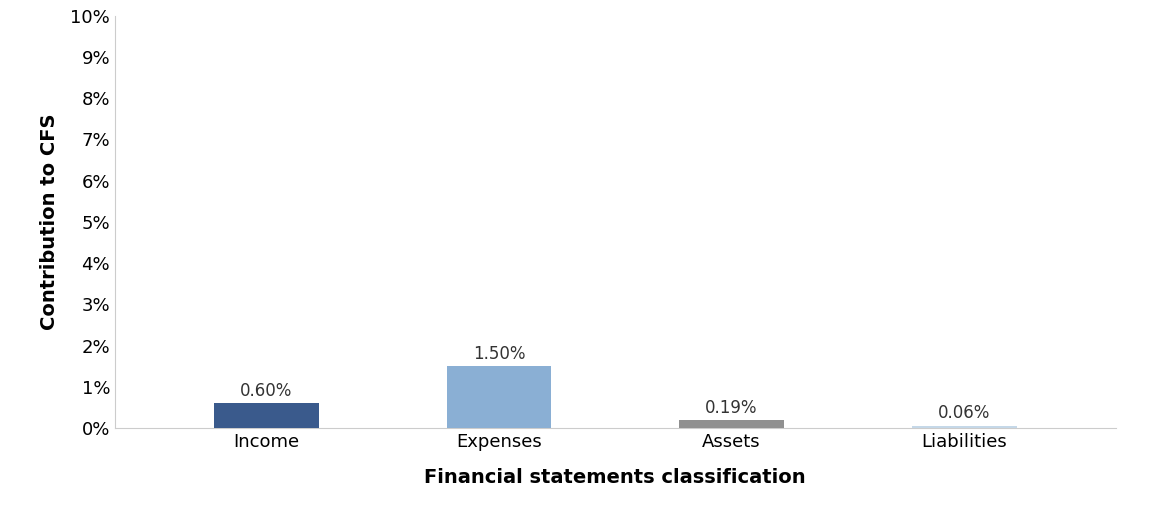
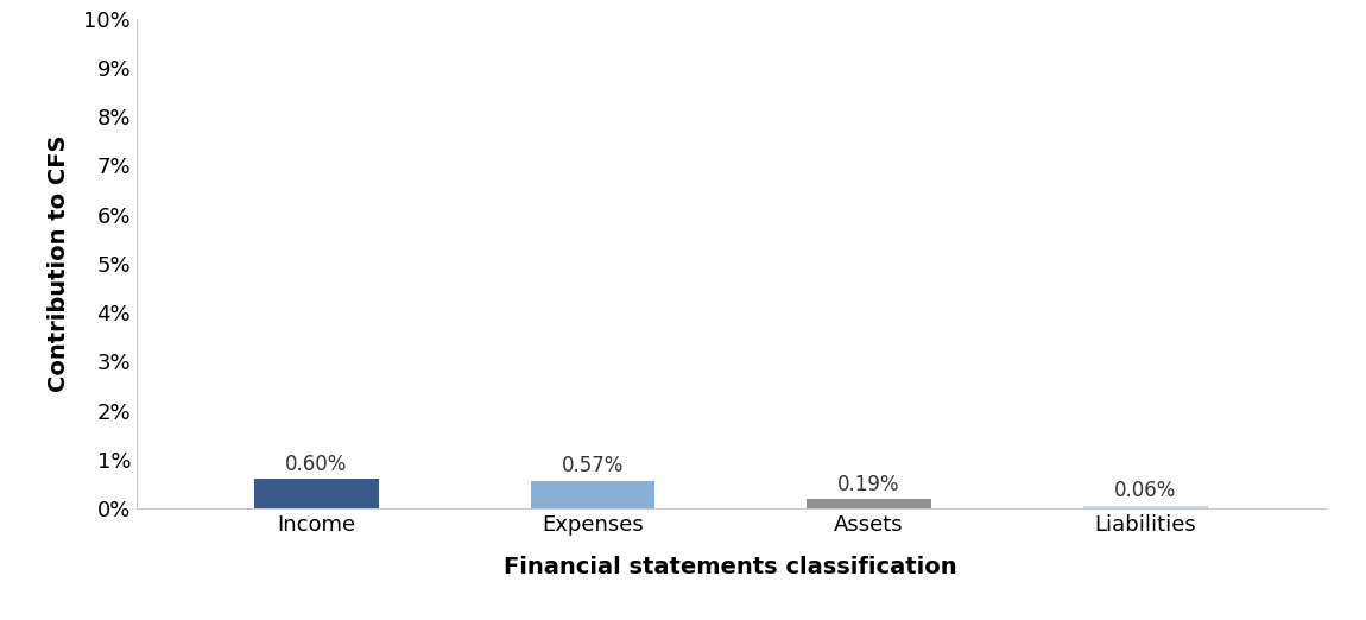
Expenses: 1.50% -> 0.57%
